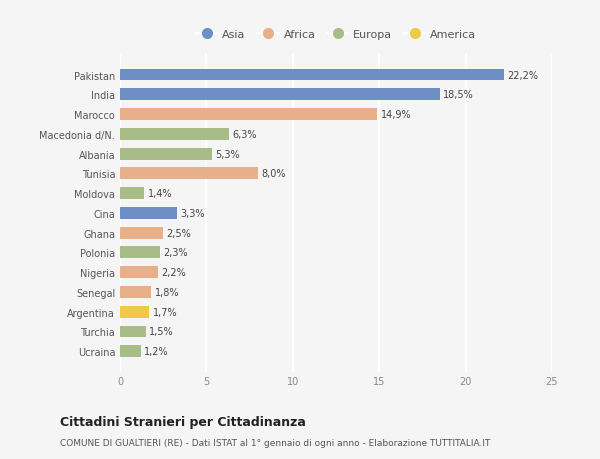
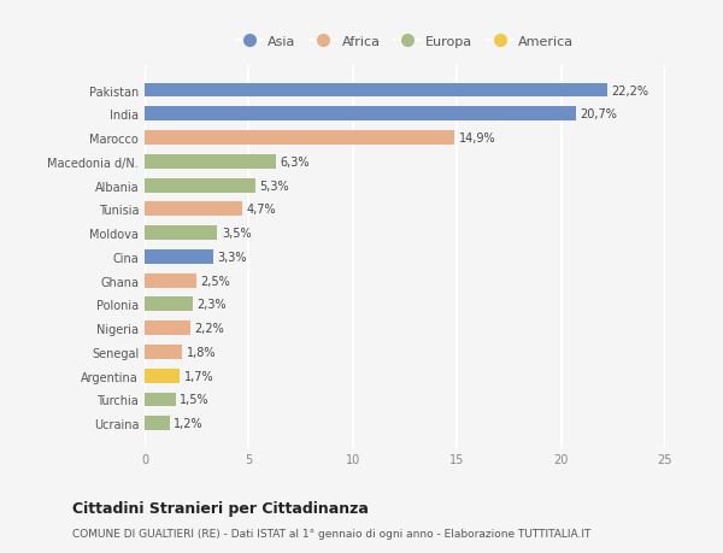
India: 18,5% -> 20,7%
Tunisia: 8,0% -> 4,7%
Moldova: 1,4% -> 3,5%
